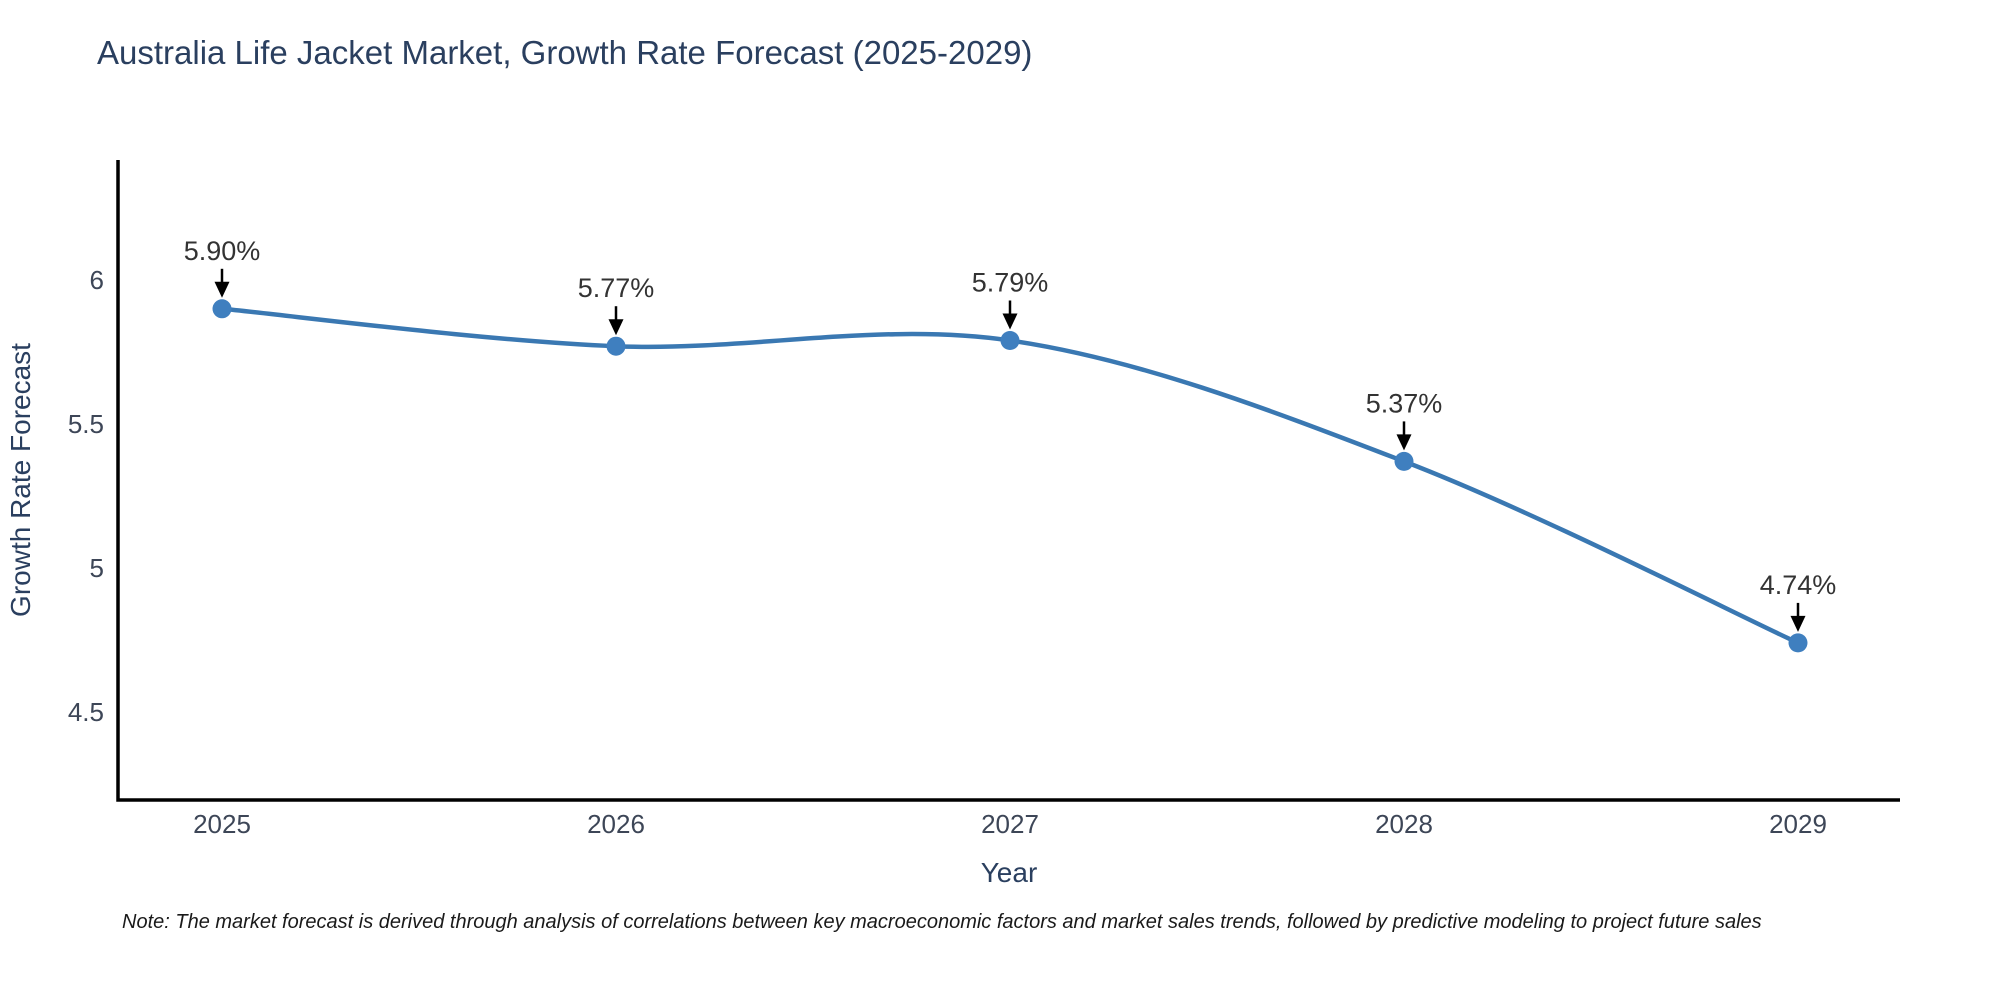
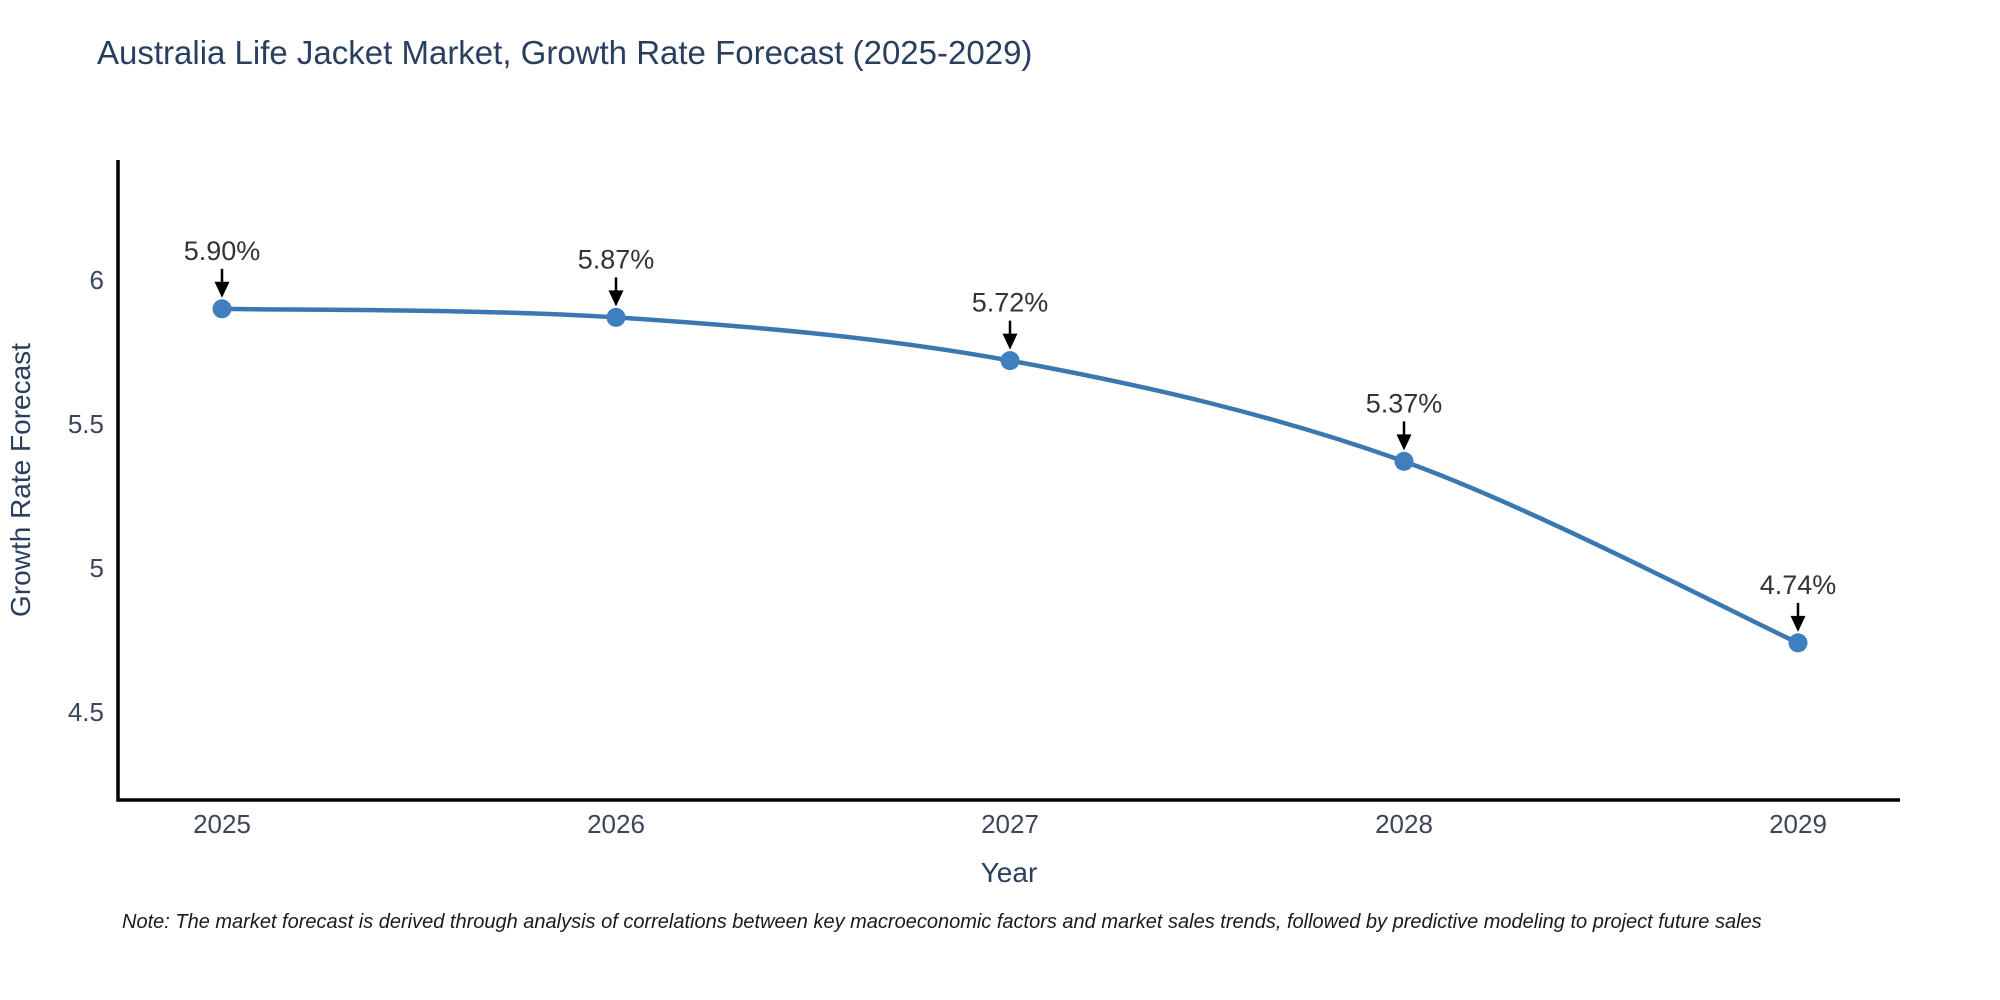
2026: 5.77% -> 5.87%
2027: 5.79% -> 5.72%
